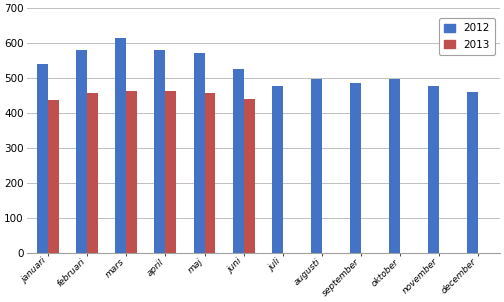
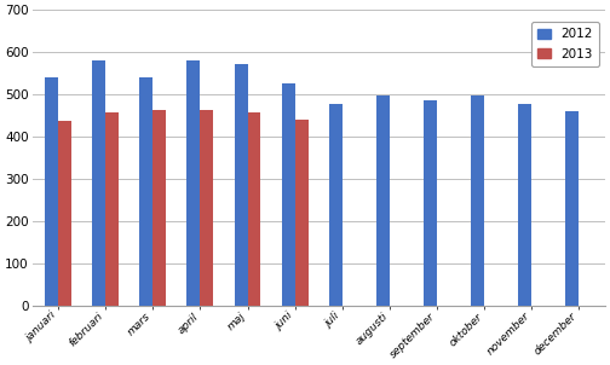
2012/mars: 615 -> 540
